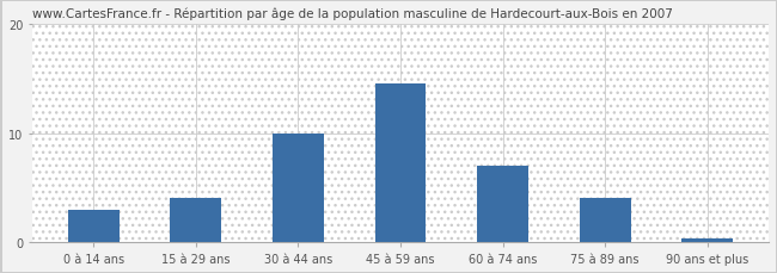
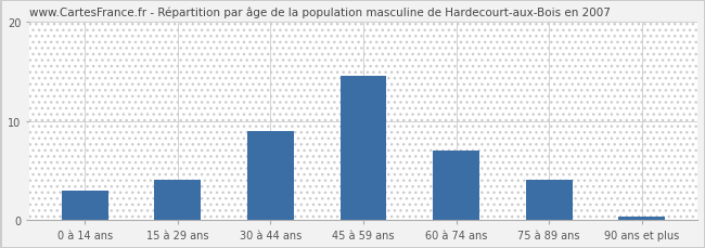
30 à 44 ans: 10.0 -> 9.0
